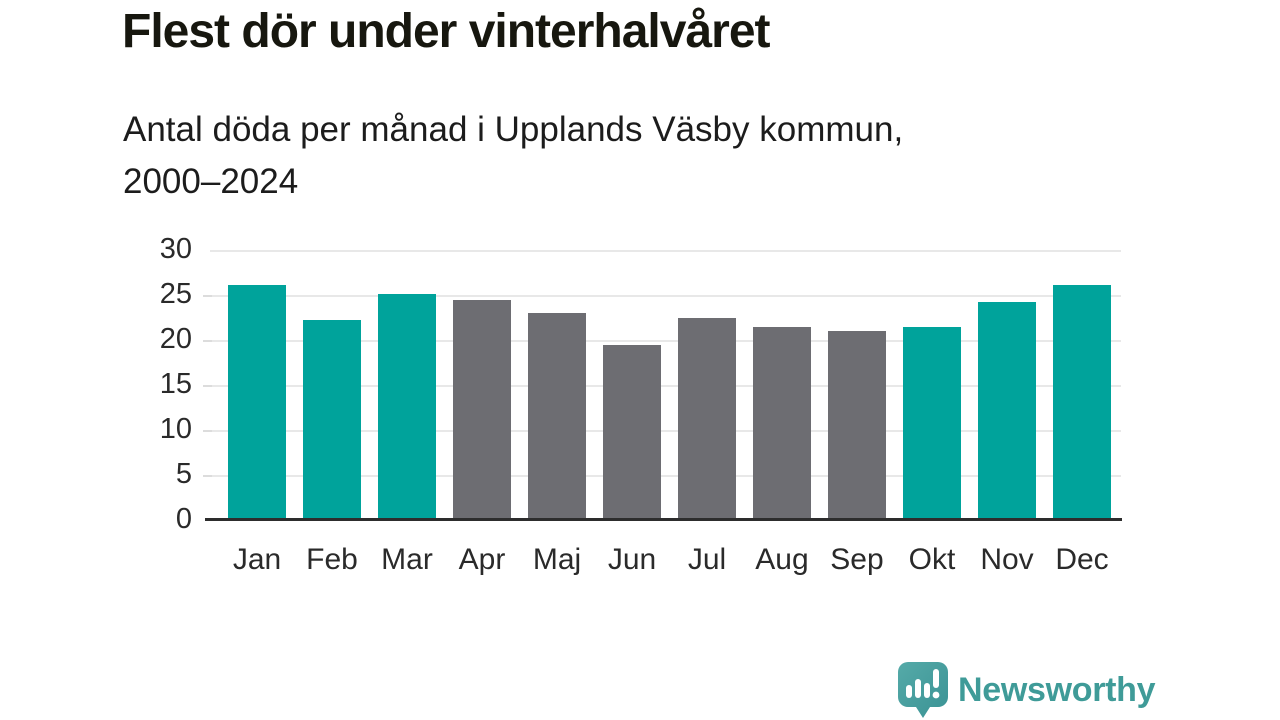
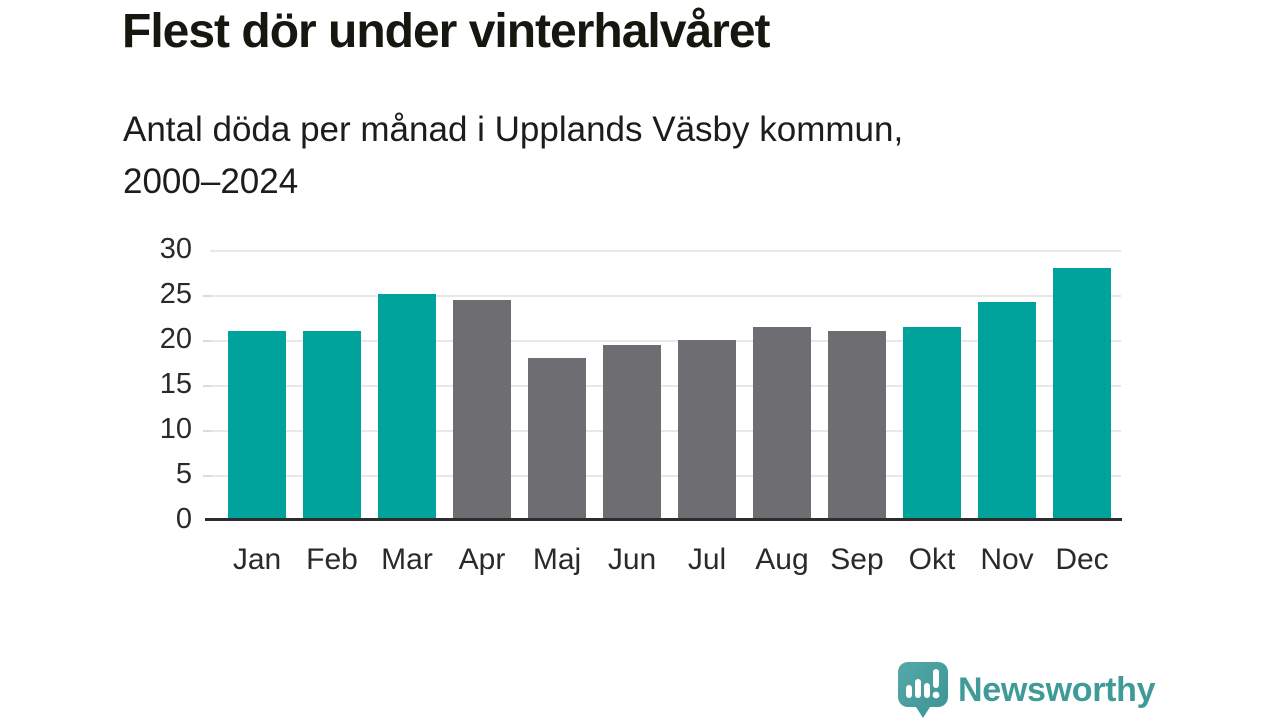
Jan: 26 -> 21
Feb: 22 -> 21
Maj: 23 -> 18
Jul: 22 -> 20
Dec: 26 -> 28
